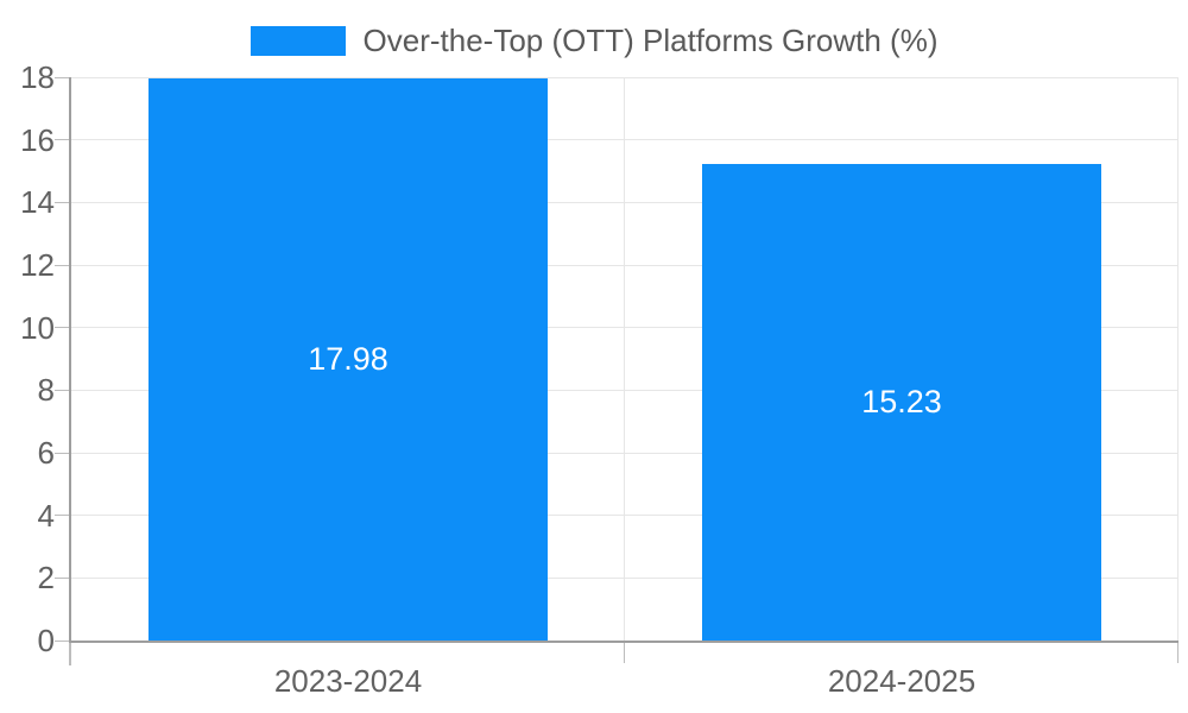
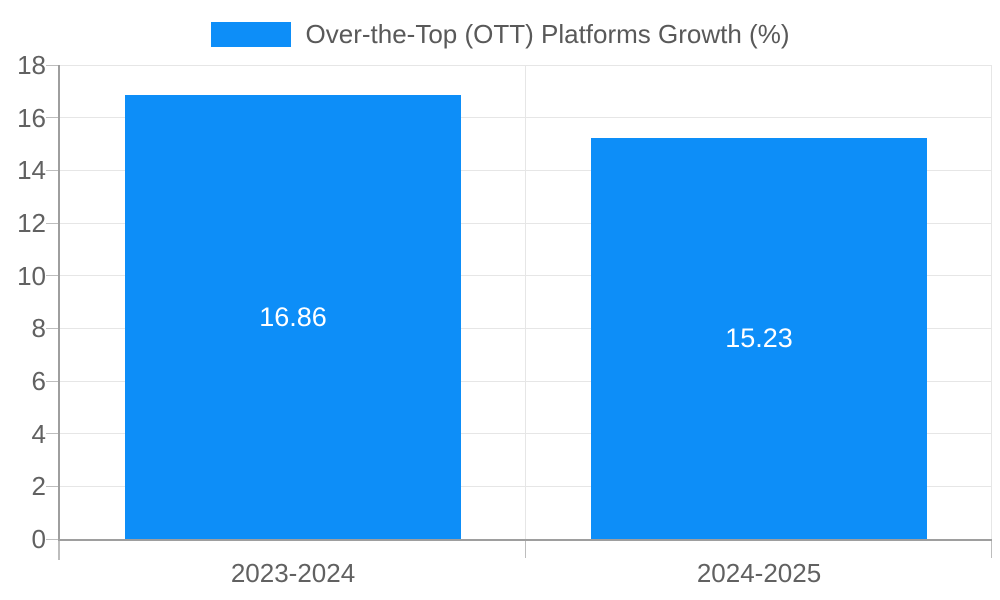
2023-2024: 17.98 -> 16.86
